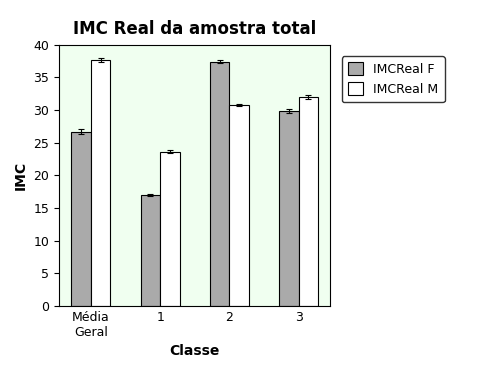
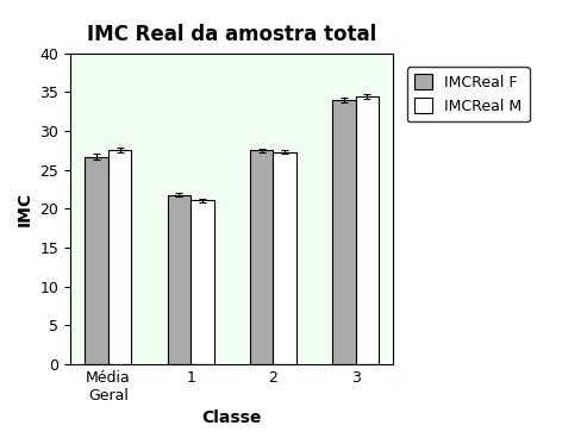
IMCReal M/Média Geral: 37.6 -> 27.5
IMCReal F/1: 17.0 -> 21.8
IMCReal M/1: 23.6 -> 21.1
IMCReal F/2: 37.4 -> 27.5
IMCReal M/2: 30.8 -> 27.3
IMCReal F/3: 29.8 -> 34.0
IMCReal M/3: 32.0 -> 34.4
